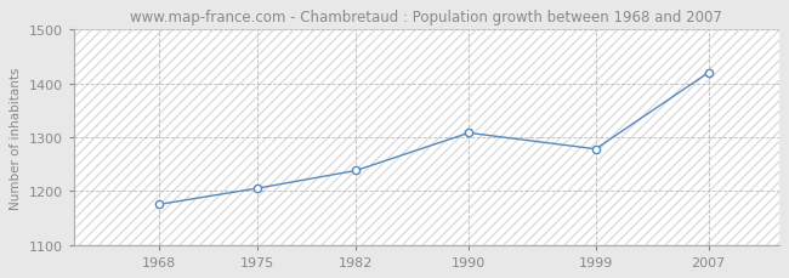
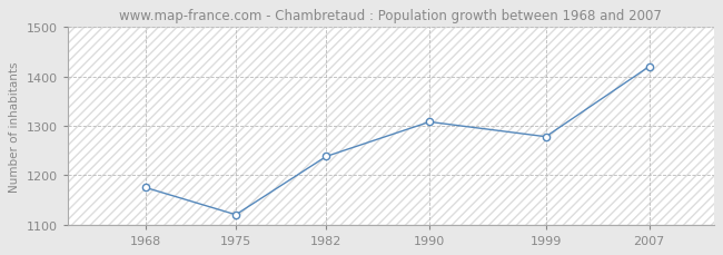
1975: 1205 -> 1120
